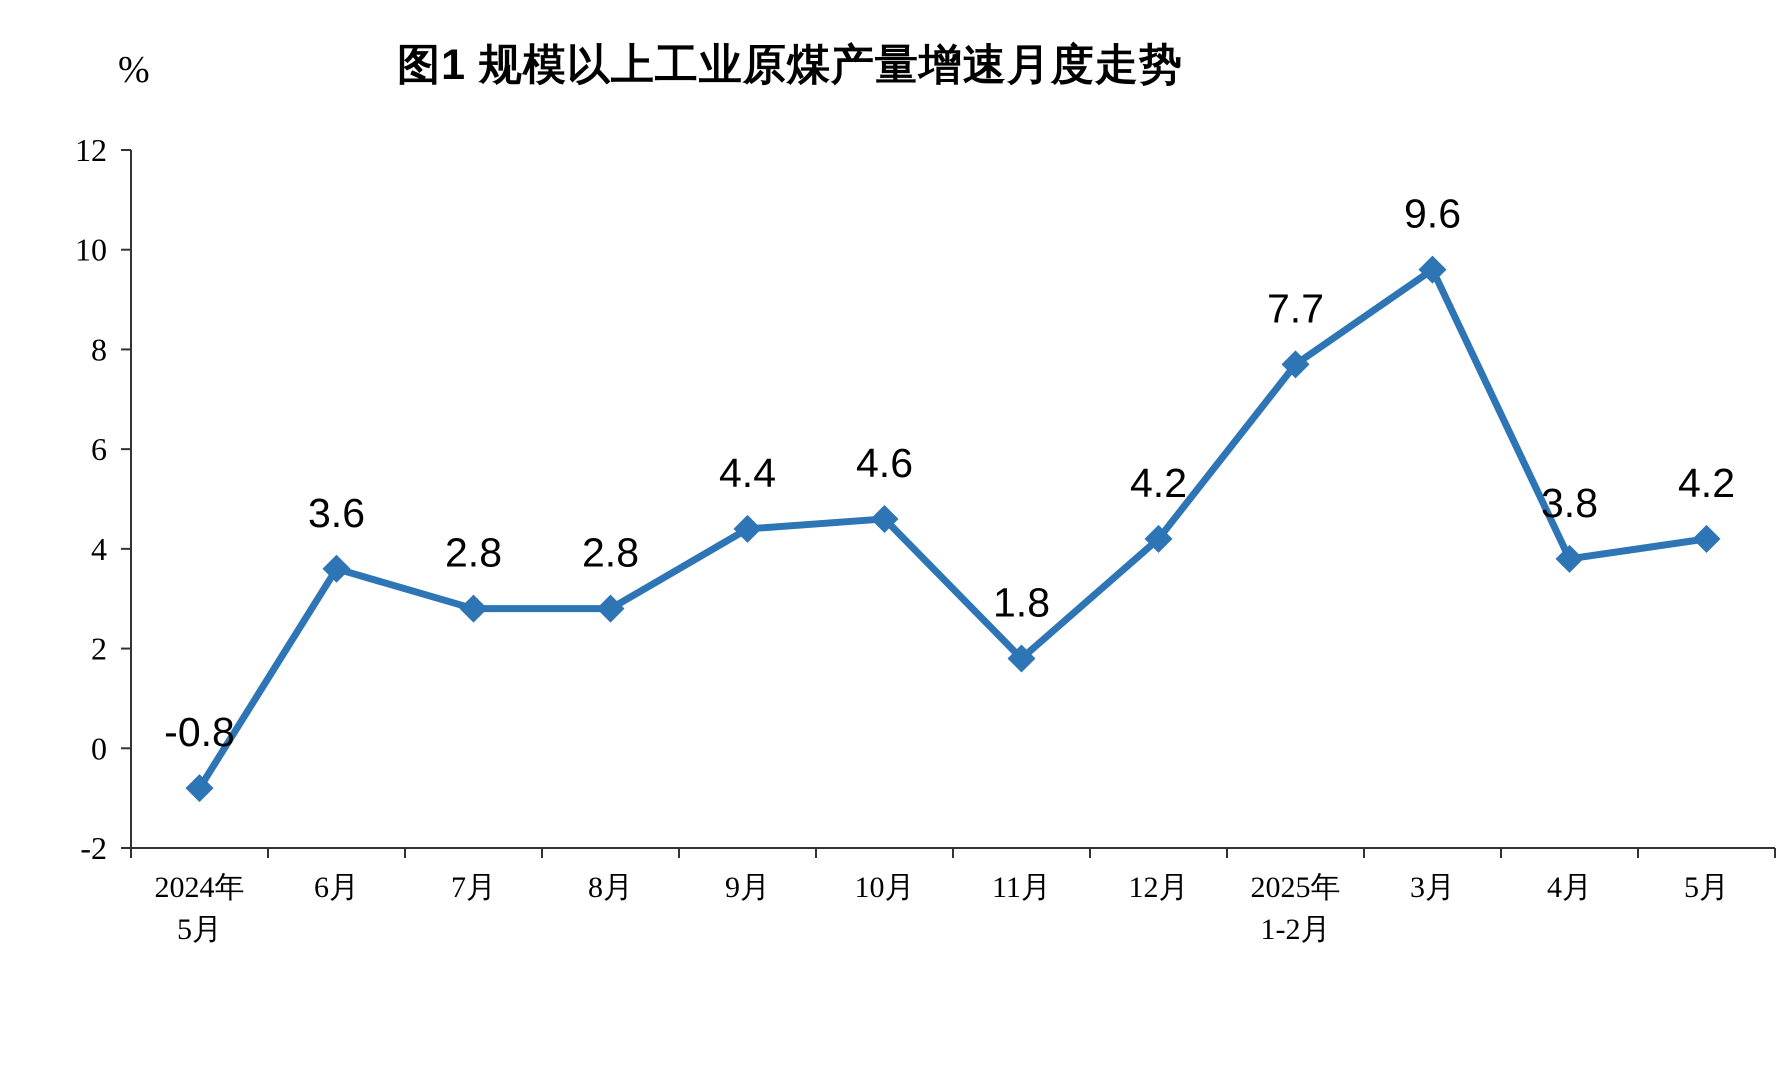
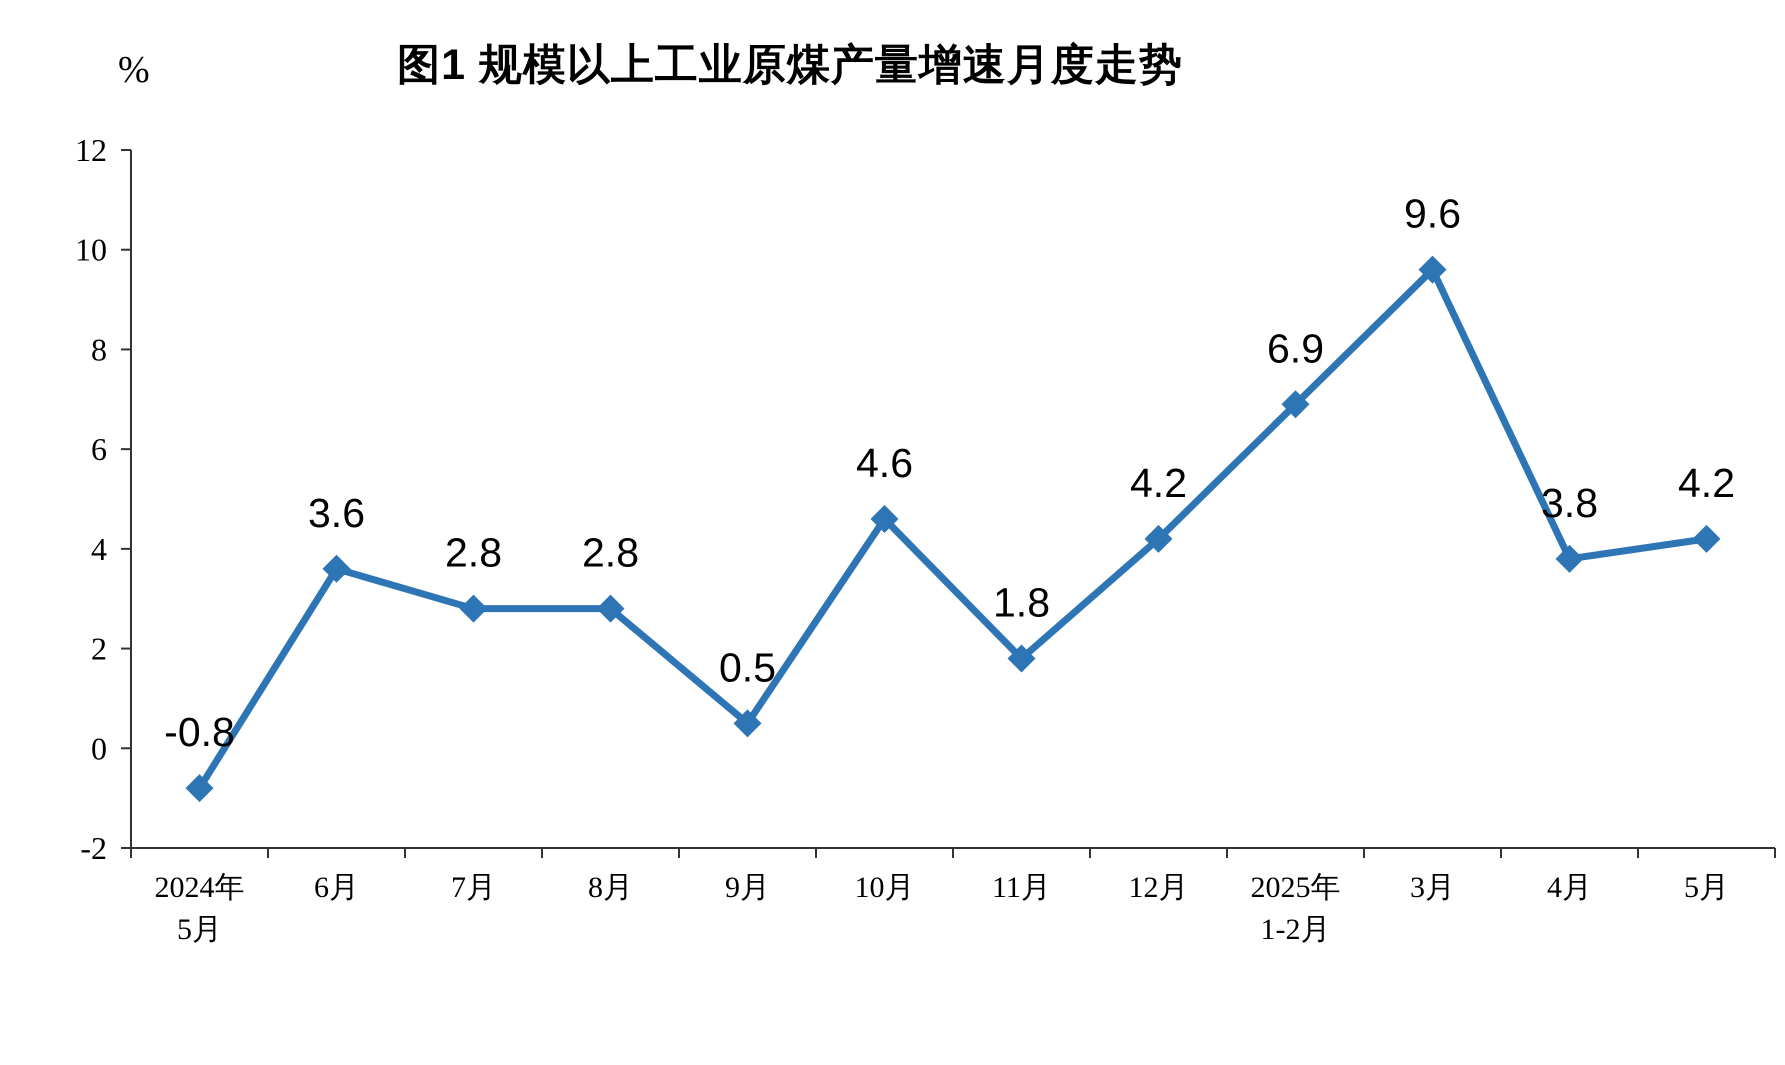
9月: 4.4 -> 0.5
2025年 1-2月: 7.7 -> 6.9
